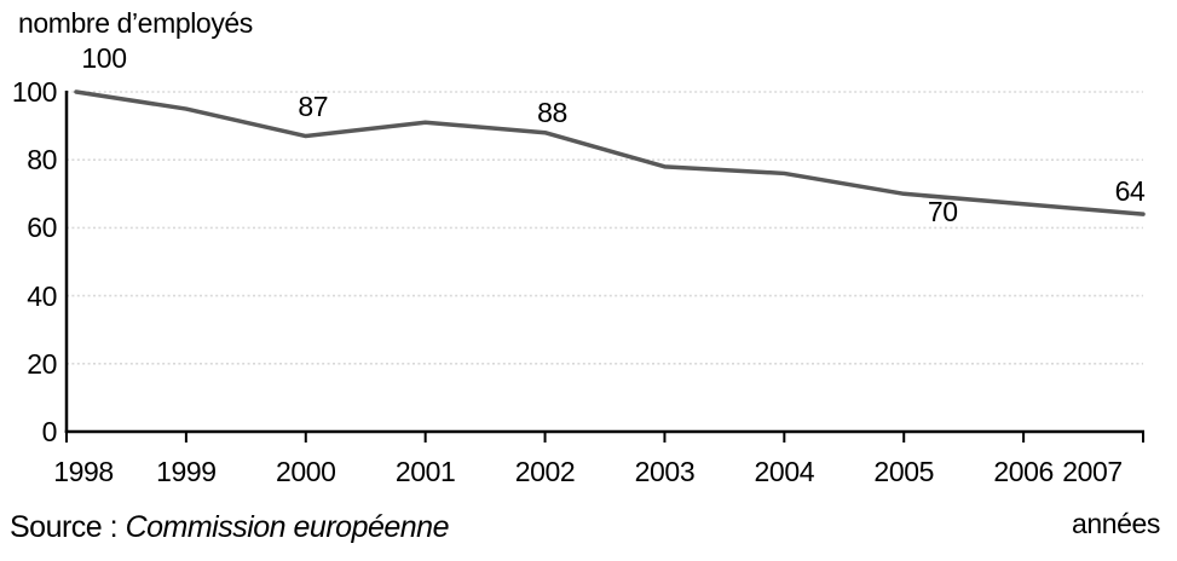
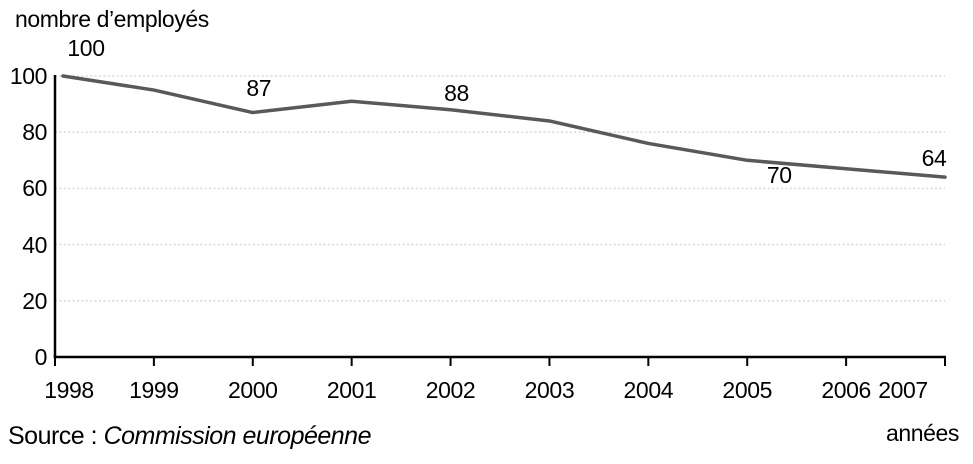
2003: 78 -> 84
